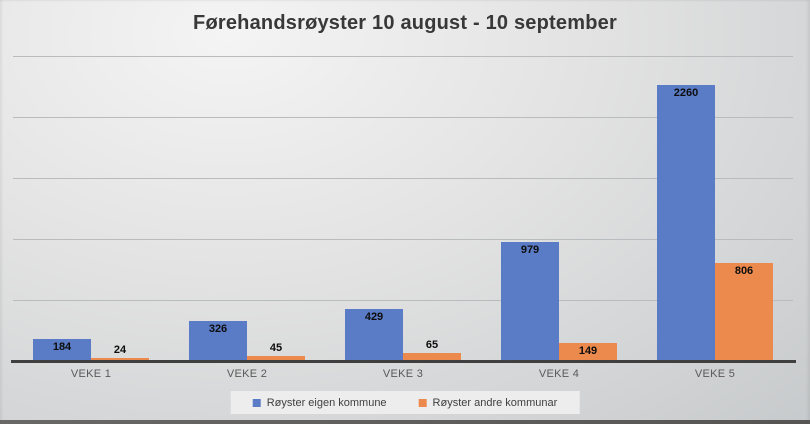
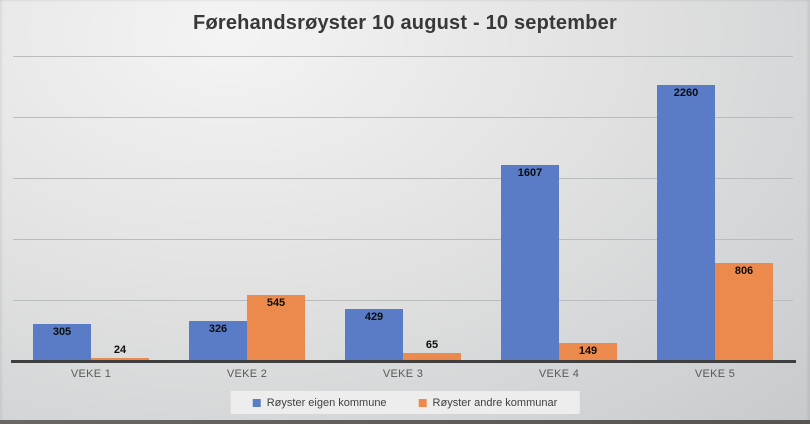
Røyster eigen kommune/VEKE 1: 184 -> 305
Røyster andre kommunar/VEKE 2: 45 -> 545
Røyster eigen kommune/VEKE 4: 979 -> 1607
